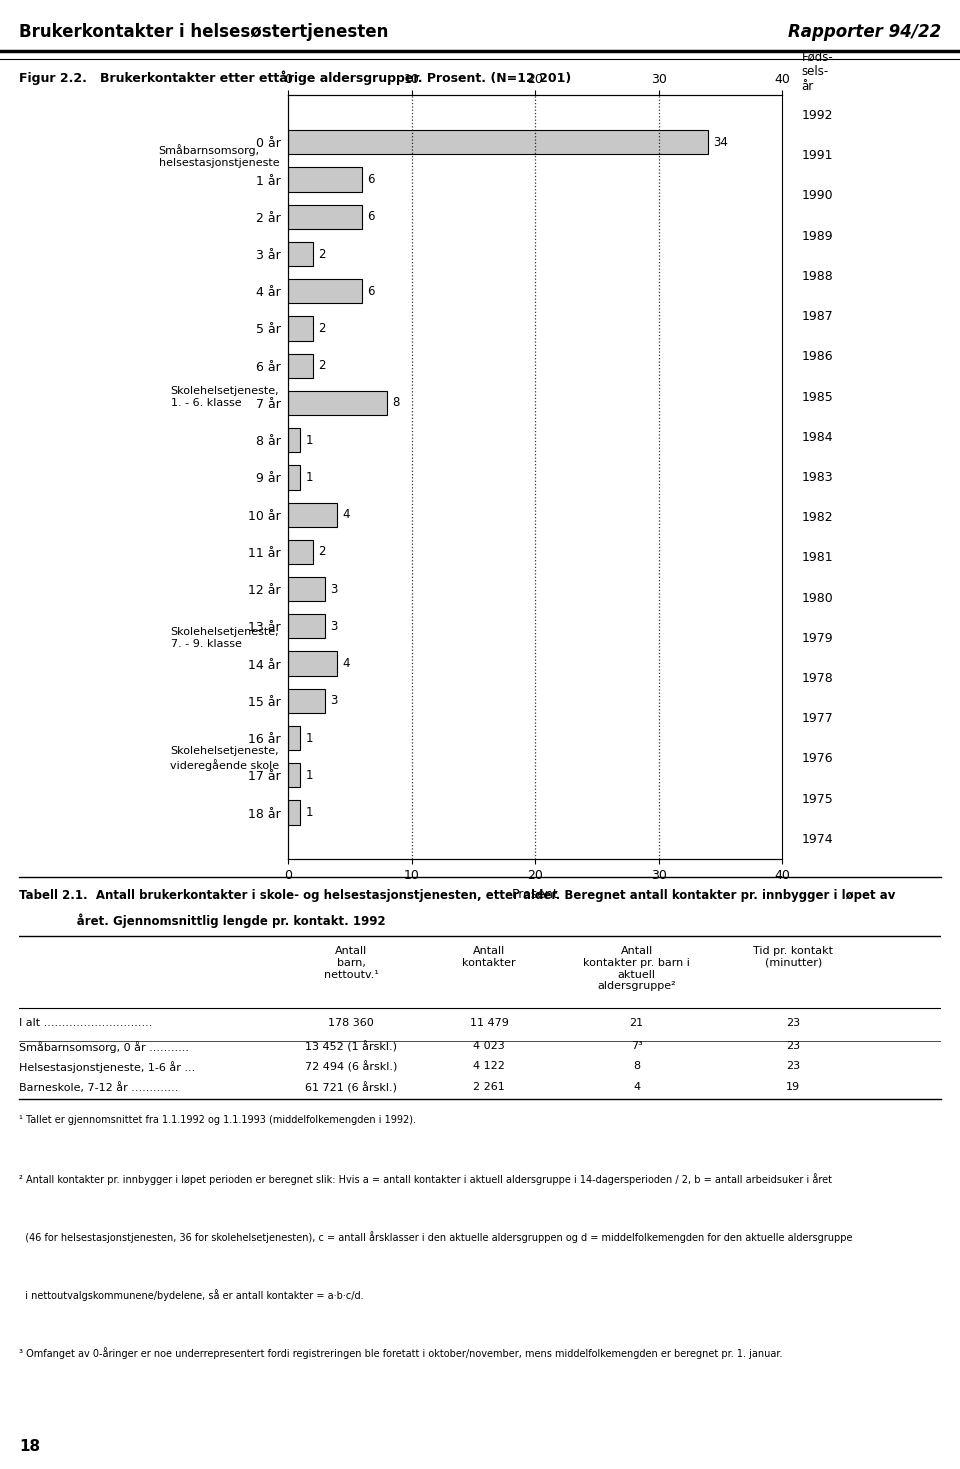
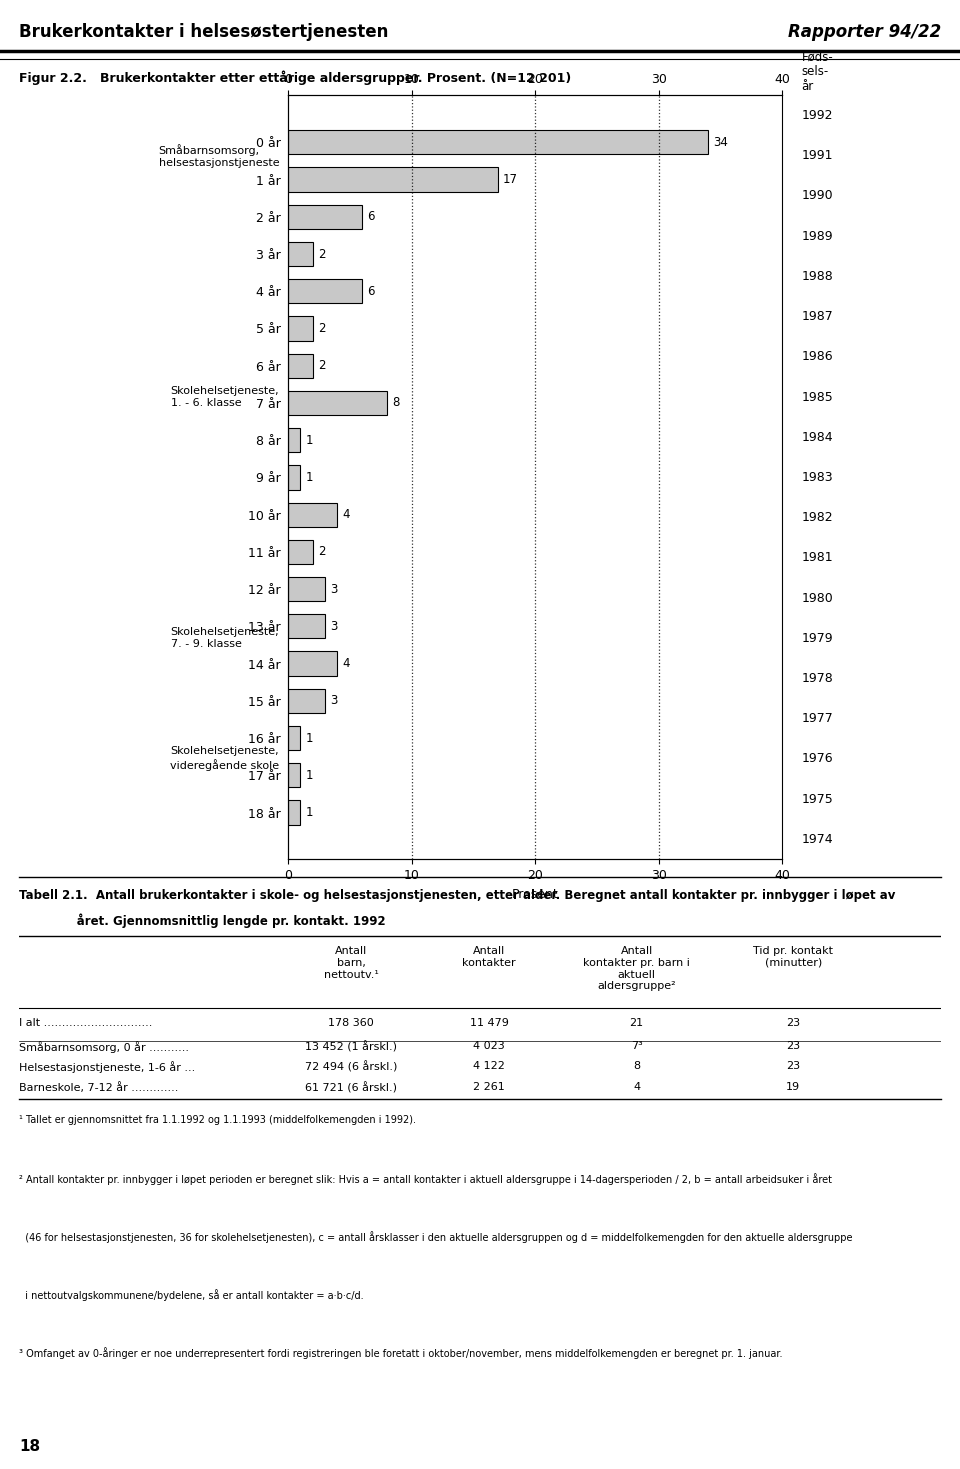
1 år: 6 -> 17
